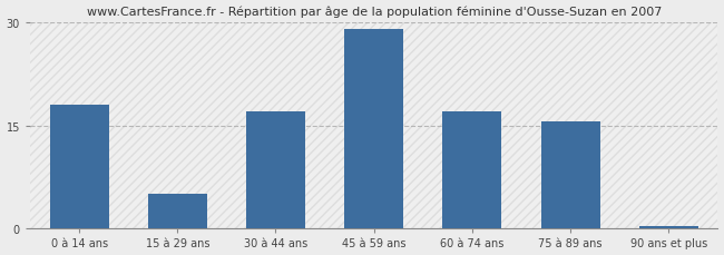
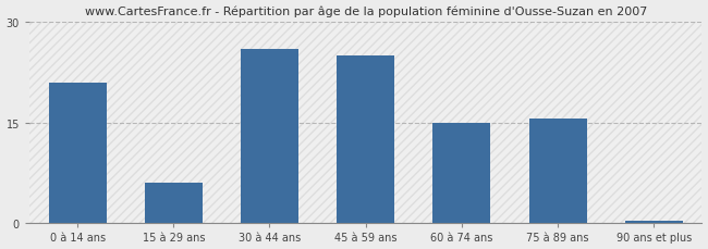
0 à 14 ans: 18.0 -> 21.0
15 à 29 ans: 5.0 -> 6.0
30 à 44 ans: 17.0 -> 26.0
45 à 59 ans: 29.0 -> 25.0
60 à 74 ans: 17.0 -> 15.0
